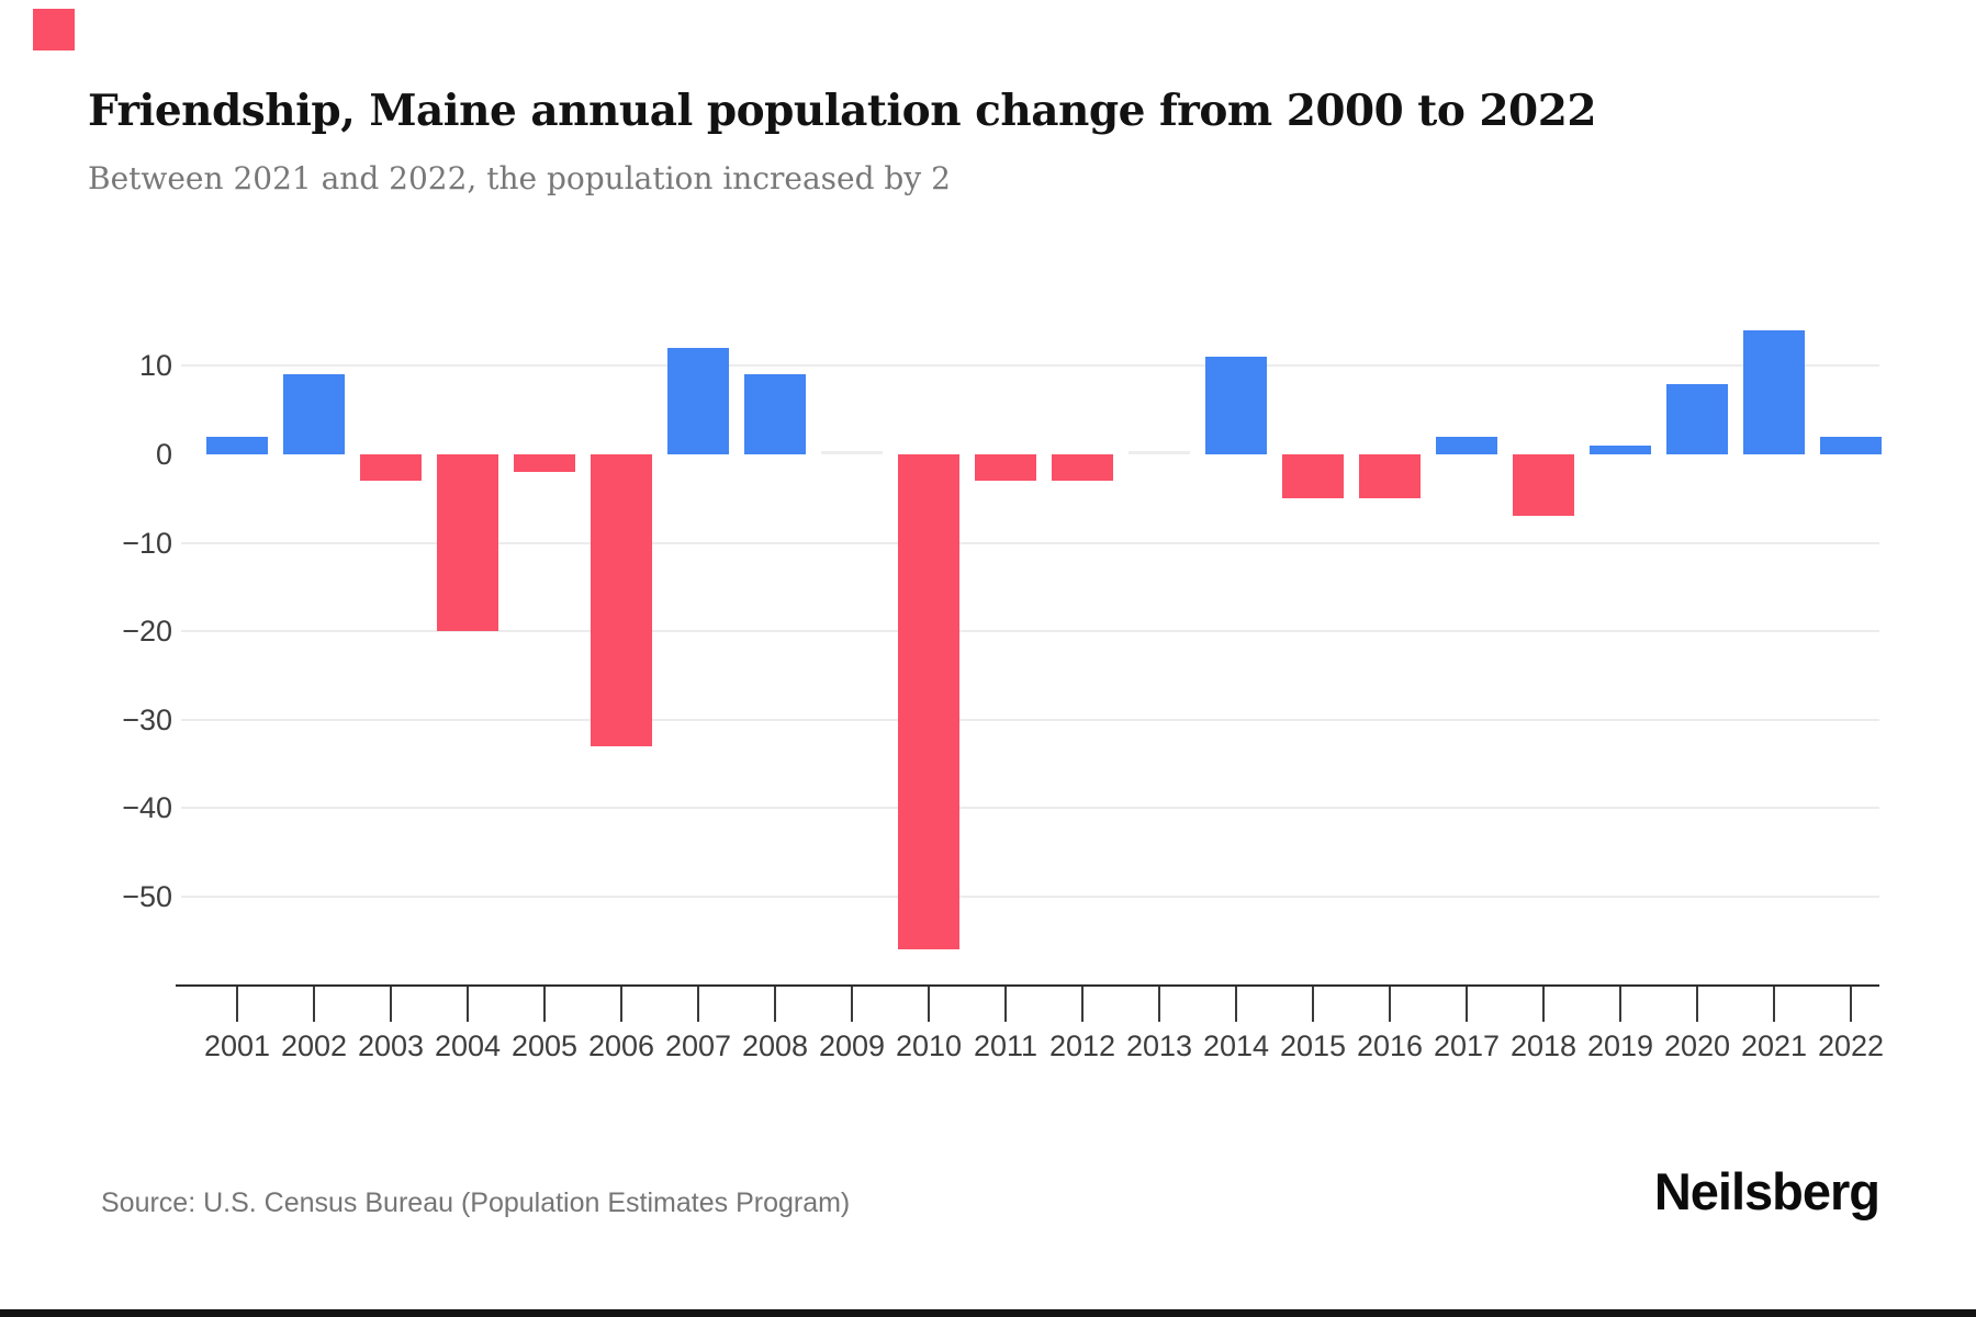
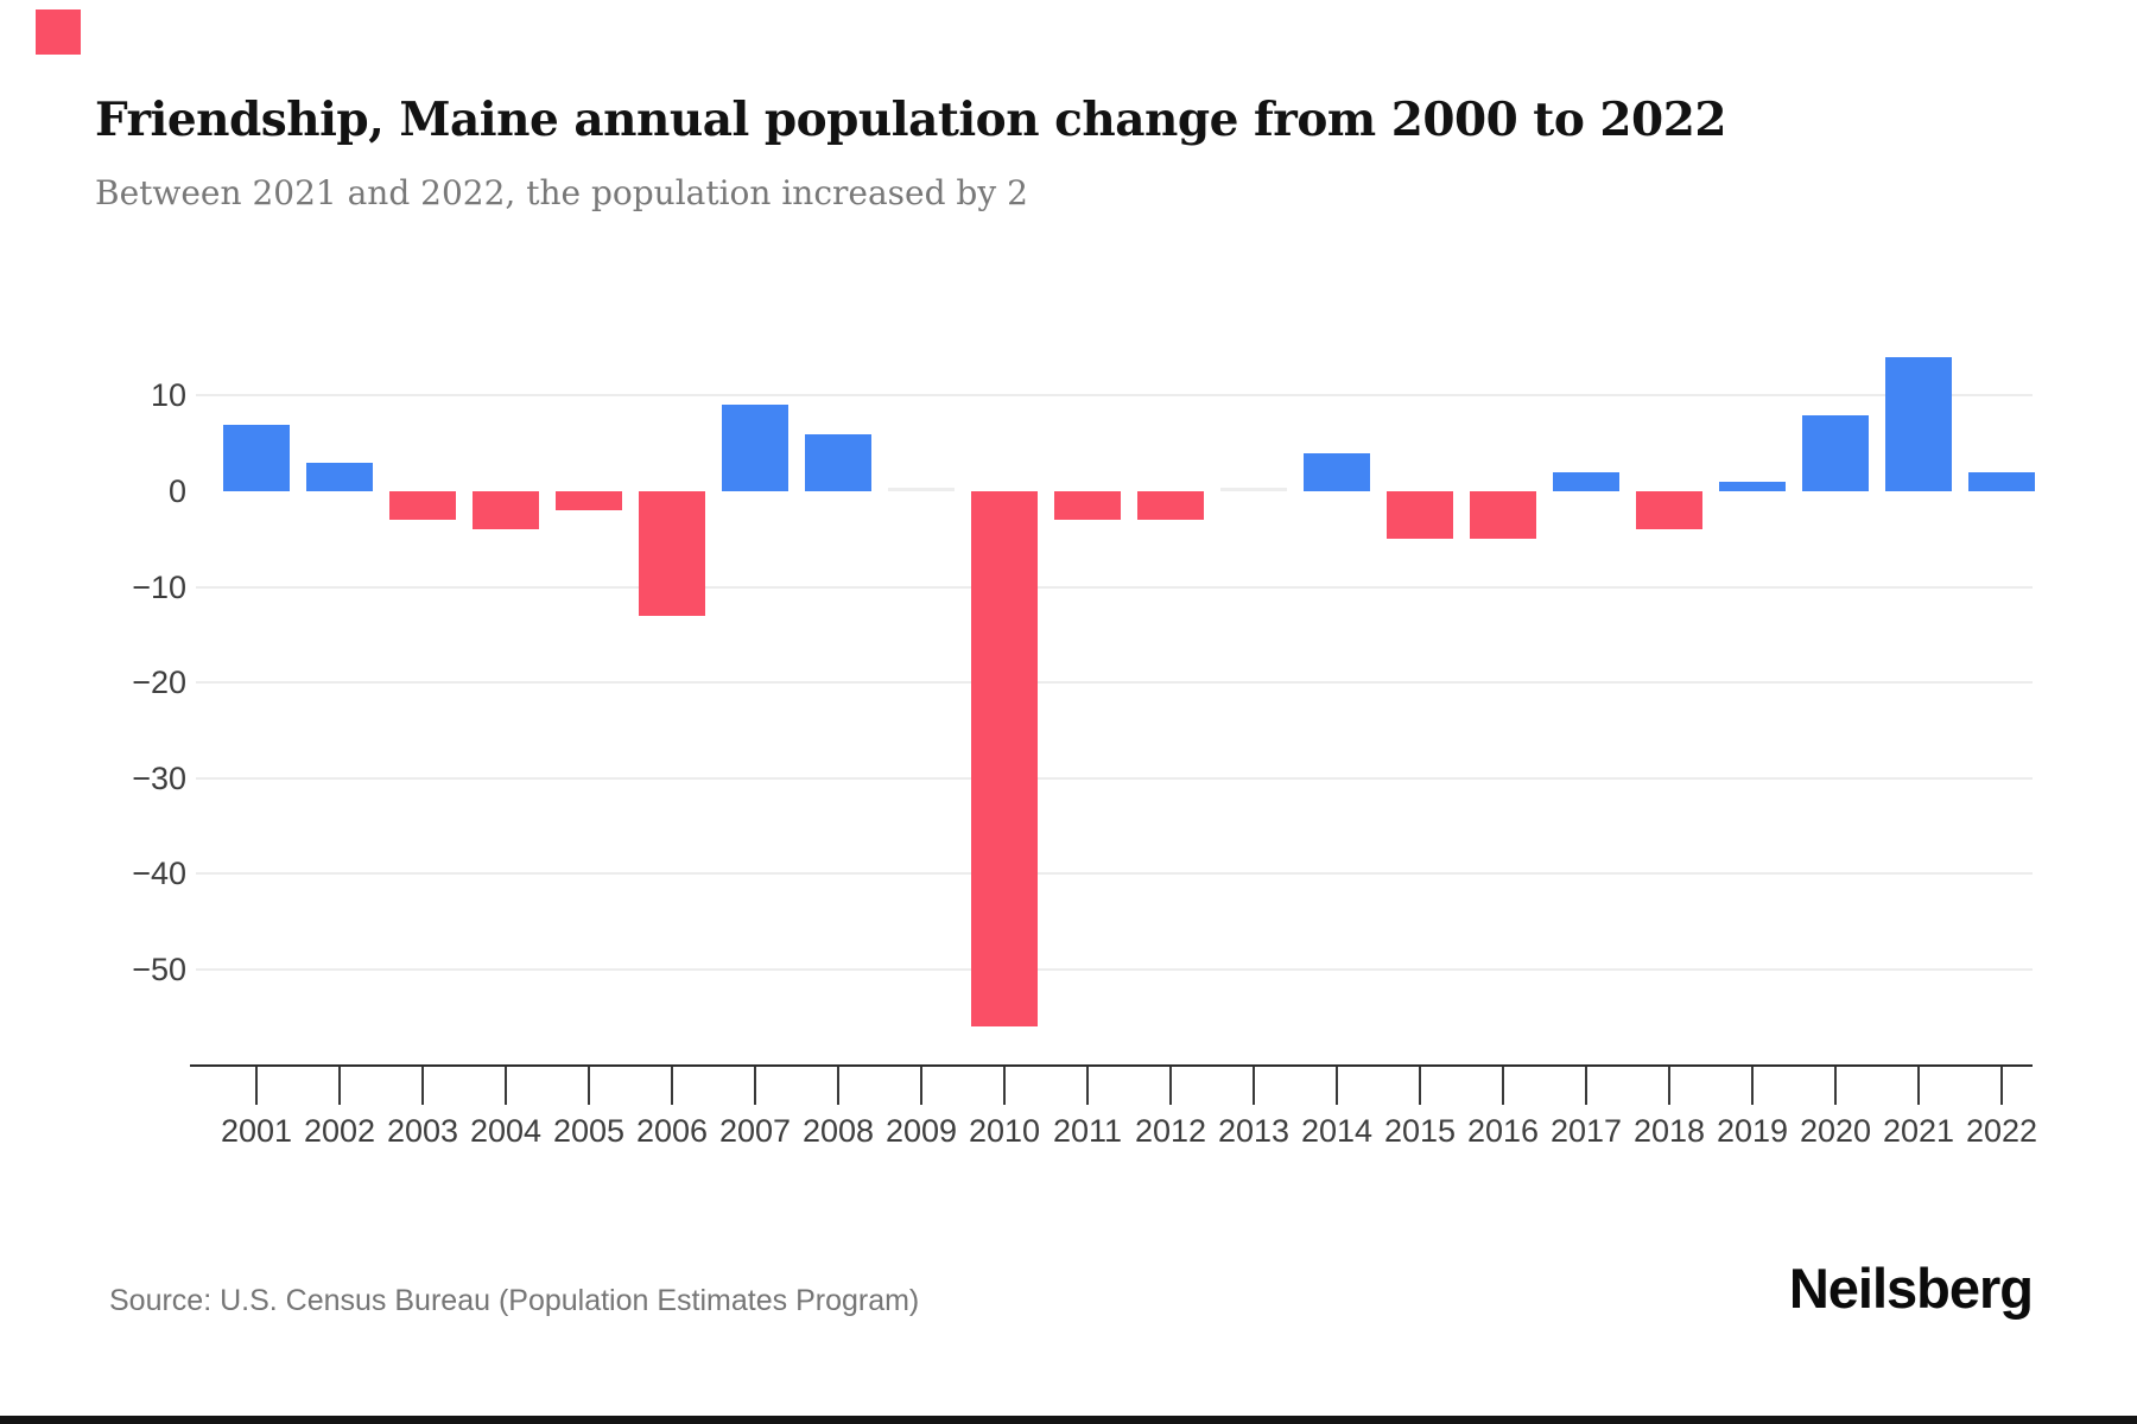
2001: 2 -> 7
2002: 9 -> 3
2004: -20 -> -4
2006: -33 -> -13
2007: 12 -> 9
2008: 9 -> 6
2014: 11 -> 4
2018: -7 -> -4
